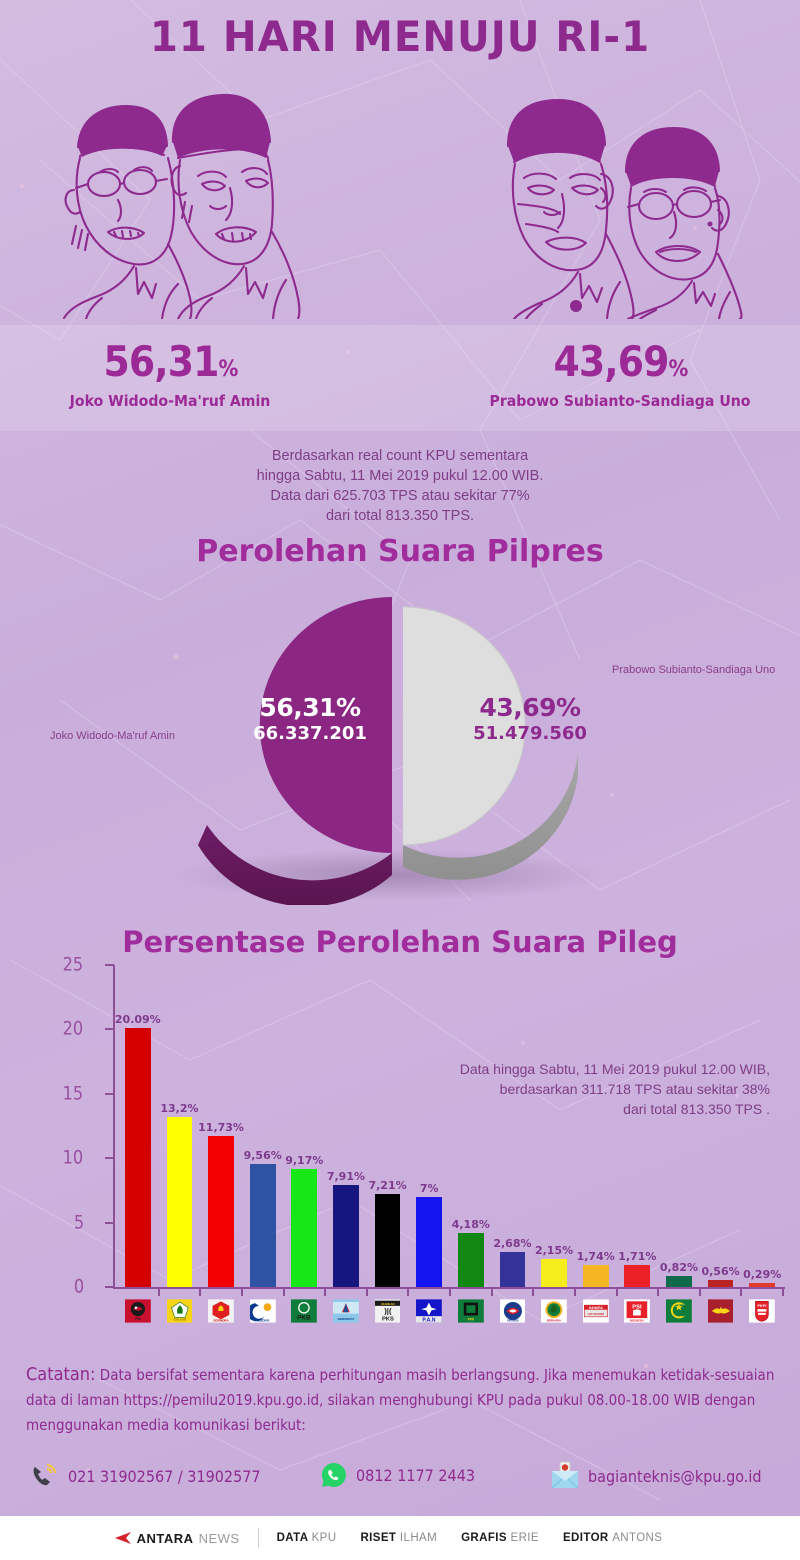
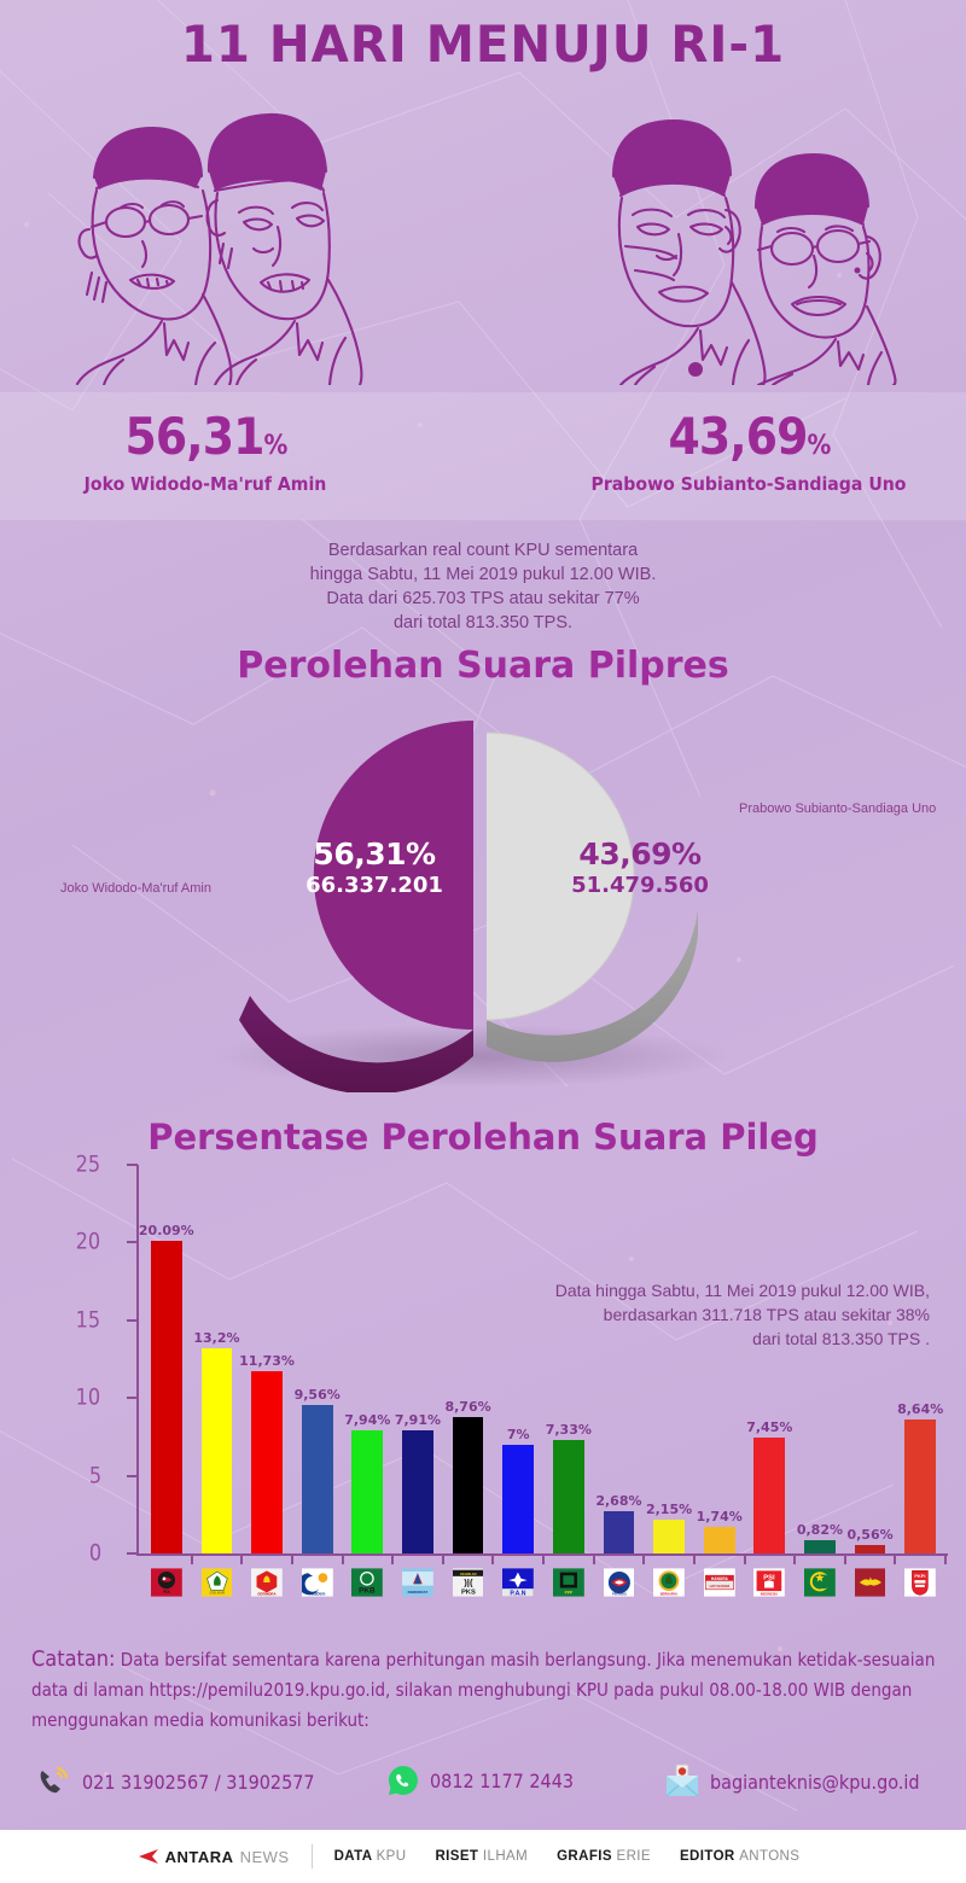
Persentase Perolehan Suara Pileg/PKB: 9,17% -> 7,94%
Persentase Perolehan Suara Pileg/PKS: 7,21% -> 8,76%
Persentase Perolehan Suara Pileg/PPP: 4,18% -> 7,33%
Persentase Perolehan Suara Pileg/PSI: 1,71% -> 7,45%
Persentase Perolehan Suara Pileg/PKPI: 0,29% -> 8,64%
